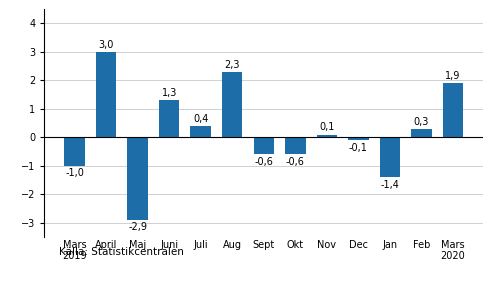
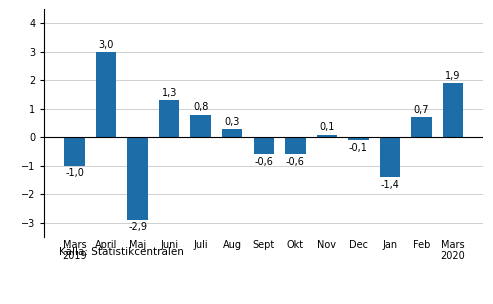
Juli: 0,4 -> 0,8
Aug: 2,3 -> 0,3
Feb: 0,3 -> 0,7
